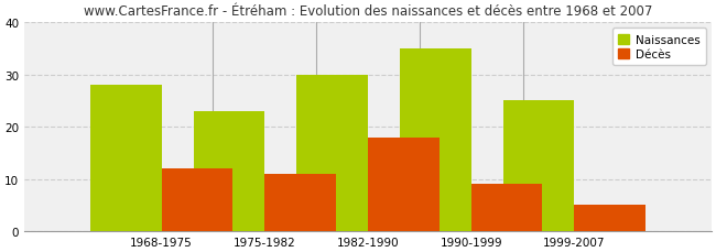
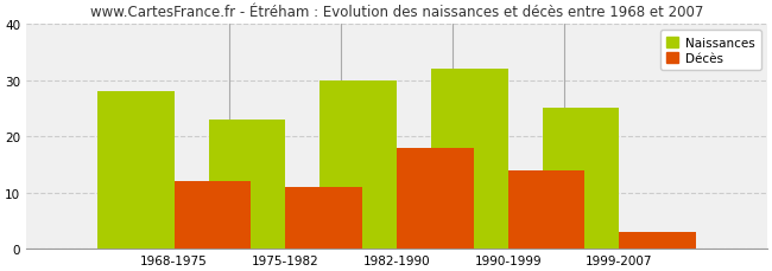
Naissances/1990-1999: 35 -> 32
Décès/1990-1999: 9 -> 14
Décès/1999-2007: 5 -> 3
